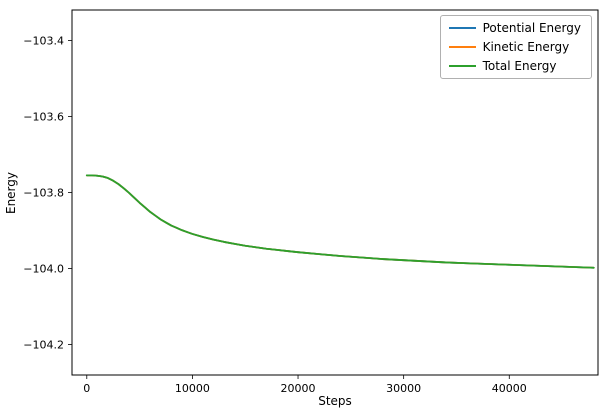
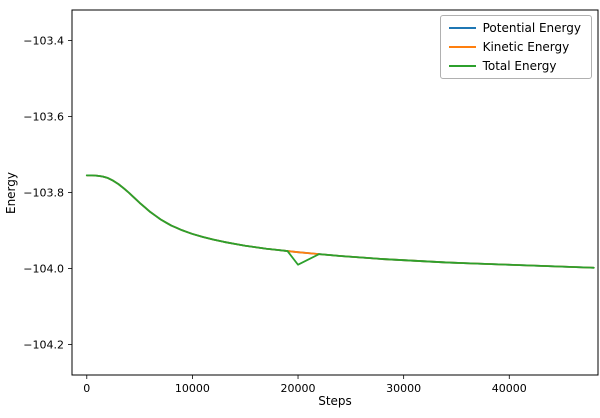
Total Energy/20000: -103.96 -> -103.99
